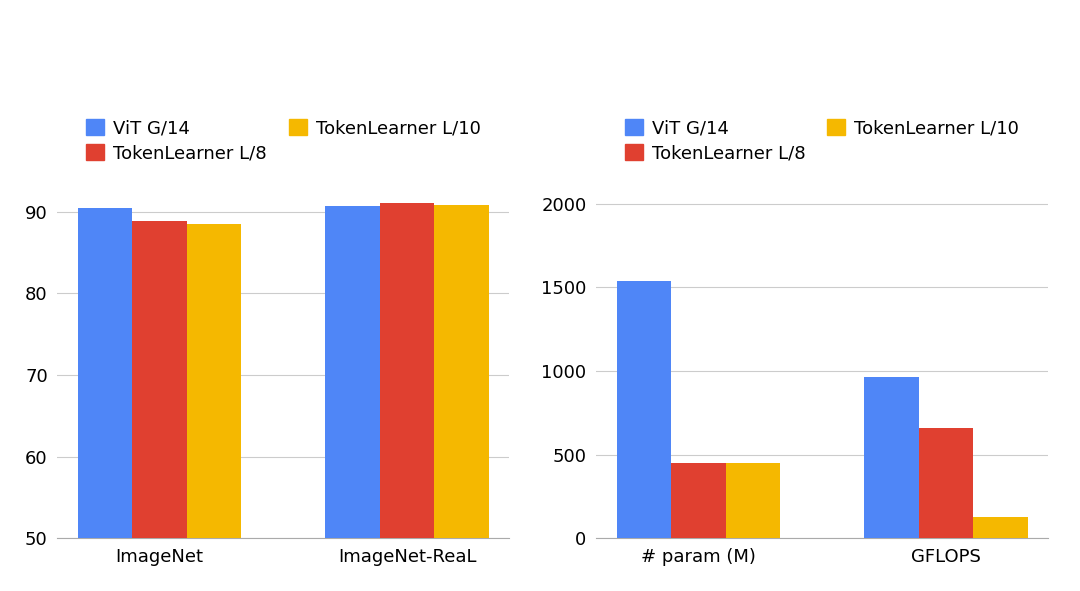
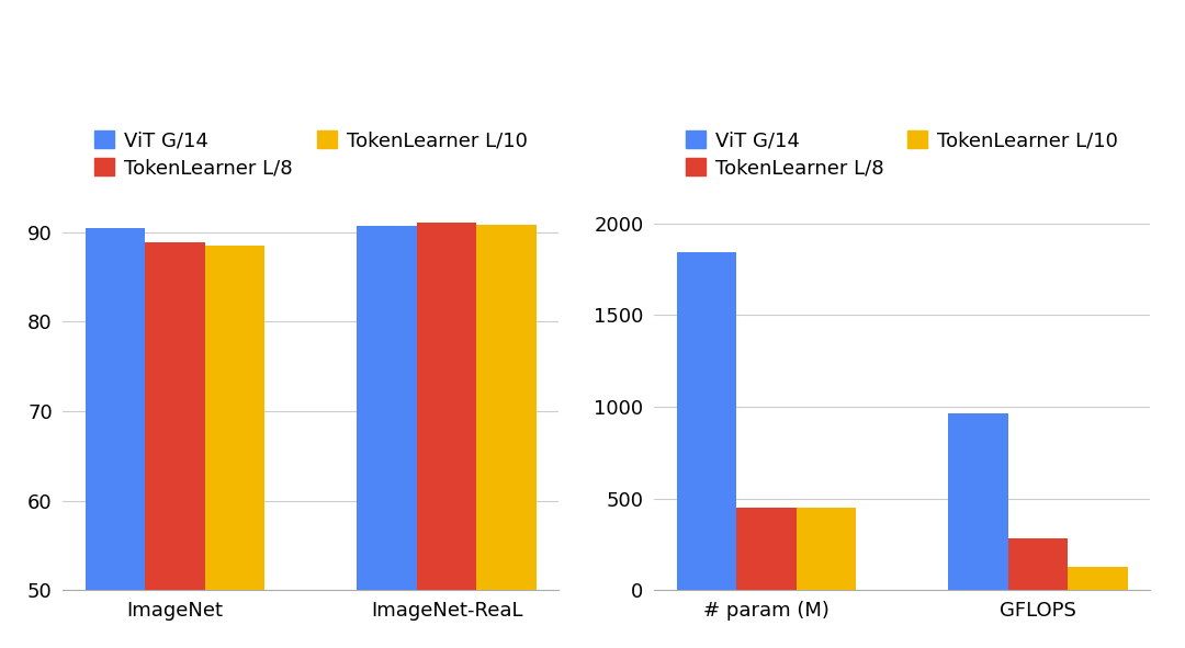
ViT G/14/# param (M): 1540 -> 1840
TokenLearner L/8/GFLOPS: 660 -> 280
